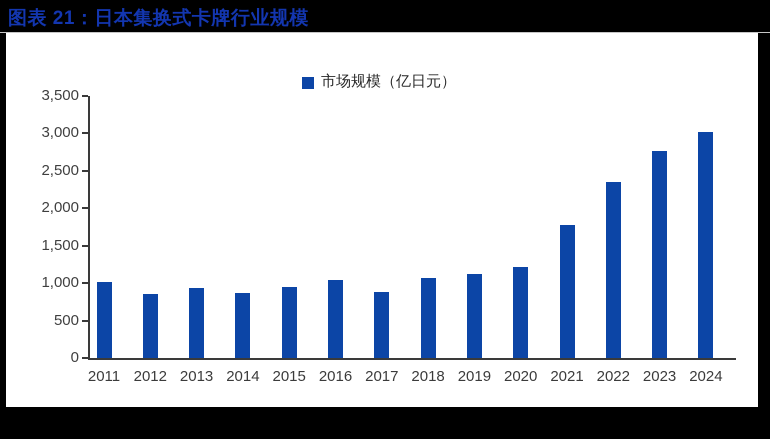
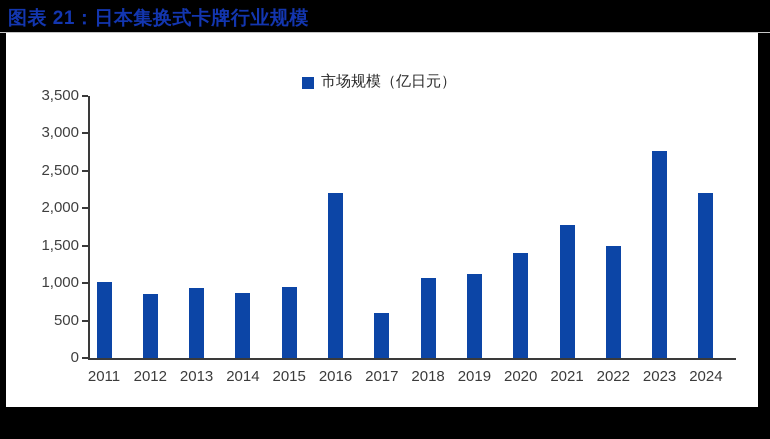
2016: 1000 -> 2200
2017: 900 -> 600
2020: 1200 -> 1400
2022: 2400 -> 1500
2024: 3000 -> 2200
